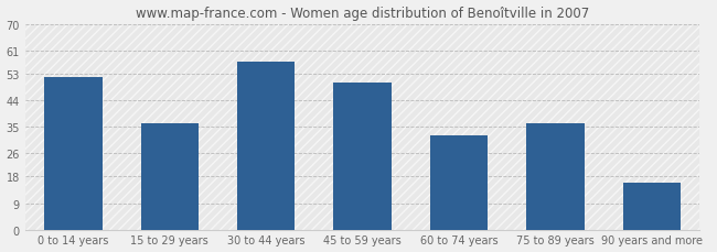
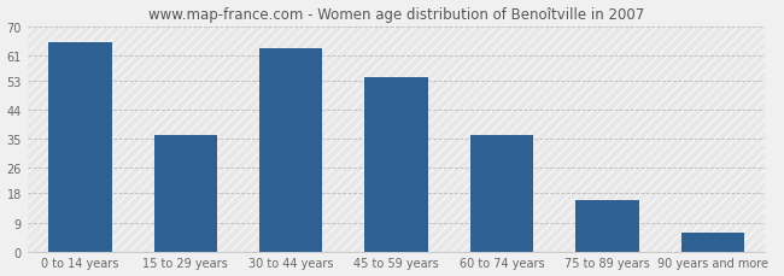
0 to 14 years: 52 -> 65
30 to 44 years: 57 -> 63
45 to 59 years: 50 -> 54
60 to 74 years: 32 -> 36
75 to 89 years: 36 -> 16
90 years and more: 16 -> 6
